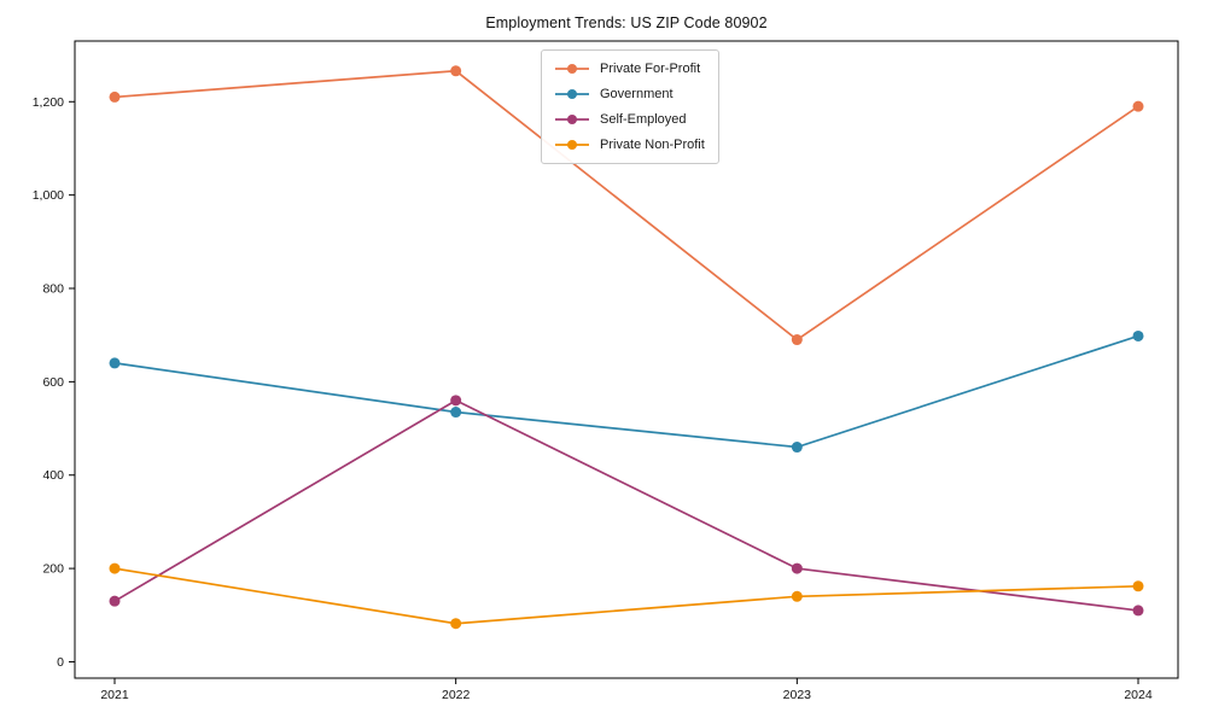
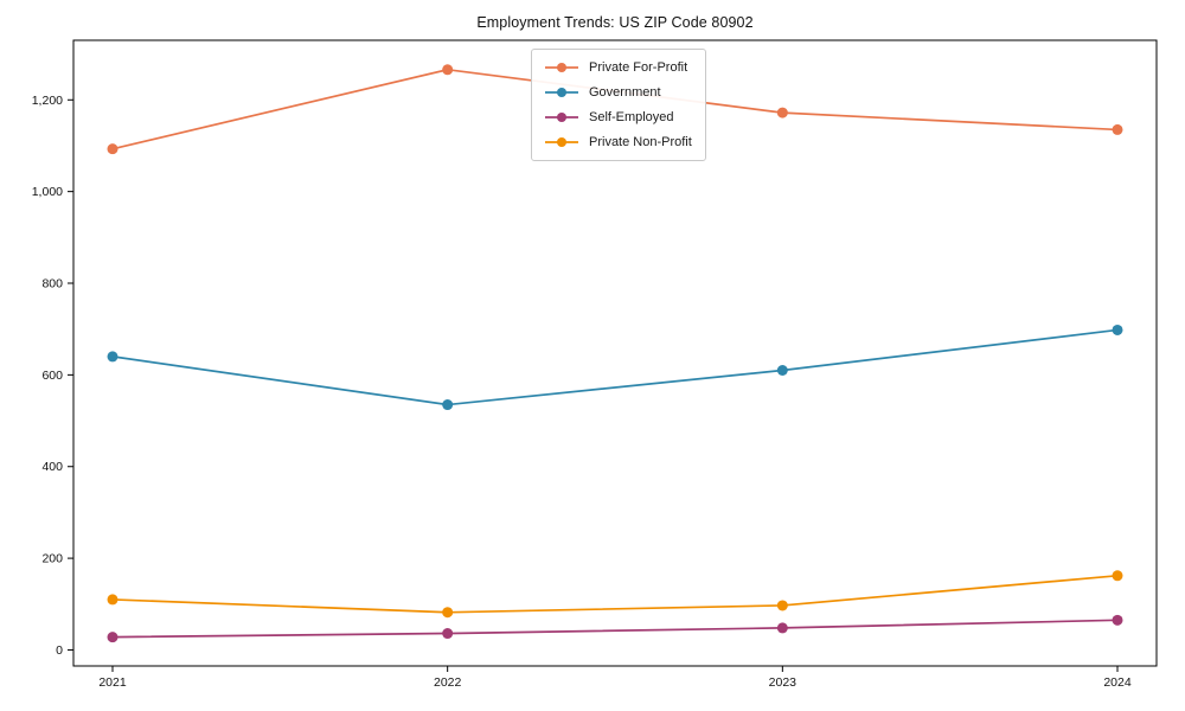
Private For-Profit/2021: 1210 -> 1090
Self-Employed/2021: 130 -> 30
Private Non-Profit/2021: 200 -> 110
Self-Employed/2022: 560 -> 40
Private For-Profit/2023: 690 -> 1170
Government/2023: 460 -> 610
Self-Employed/2023: 200 -> 50
Private Non-Profit/2023: 140 -> 100
Private For-Profit/2024: 1190 -> 1140
Self-Employed/2024: 110 -> 60
